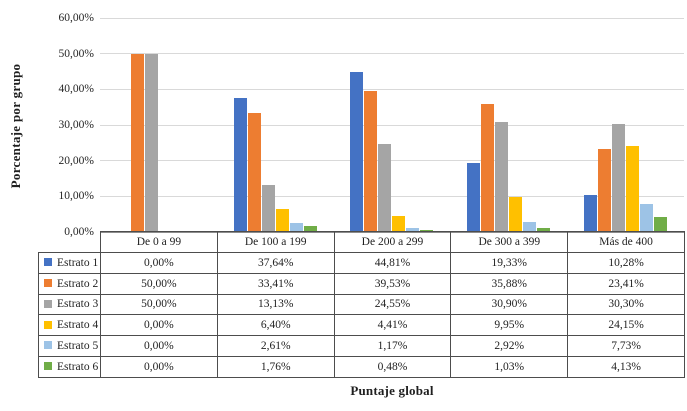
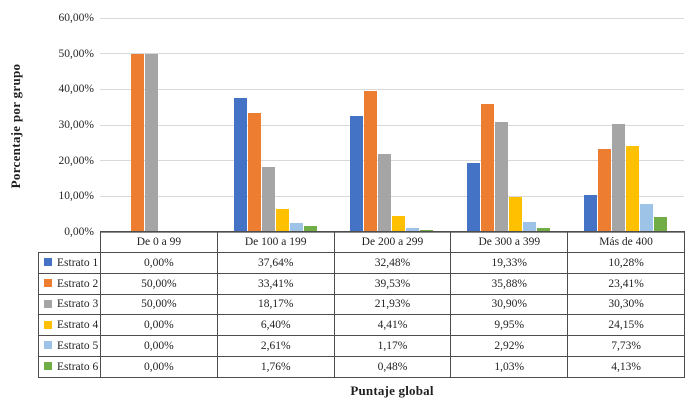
Estrato 3/De 100 a 199: 13,13% -> 18,17%
Estrato 1/De 200 a 299: 44,81% -> 32,48%
Estrato 3/De 200 a 299: 24,55% -> 21,93%
